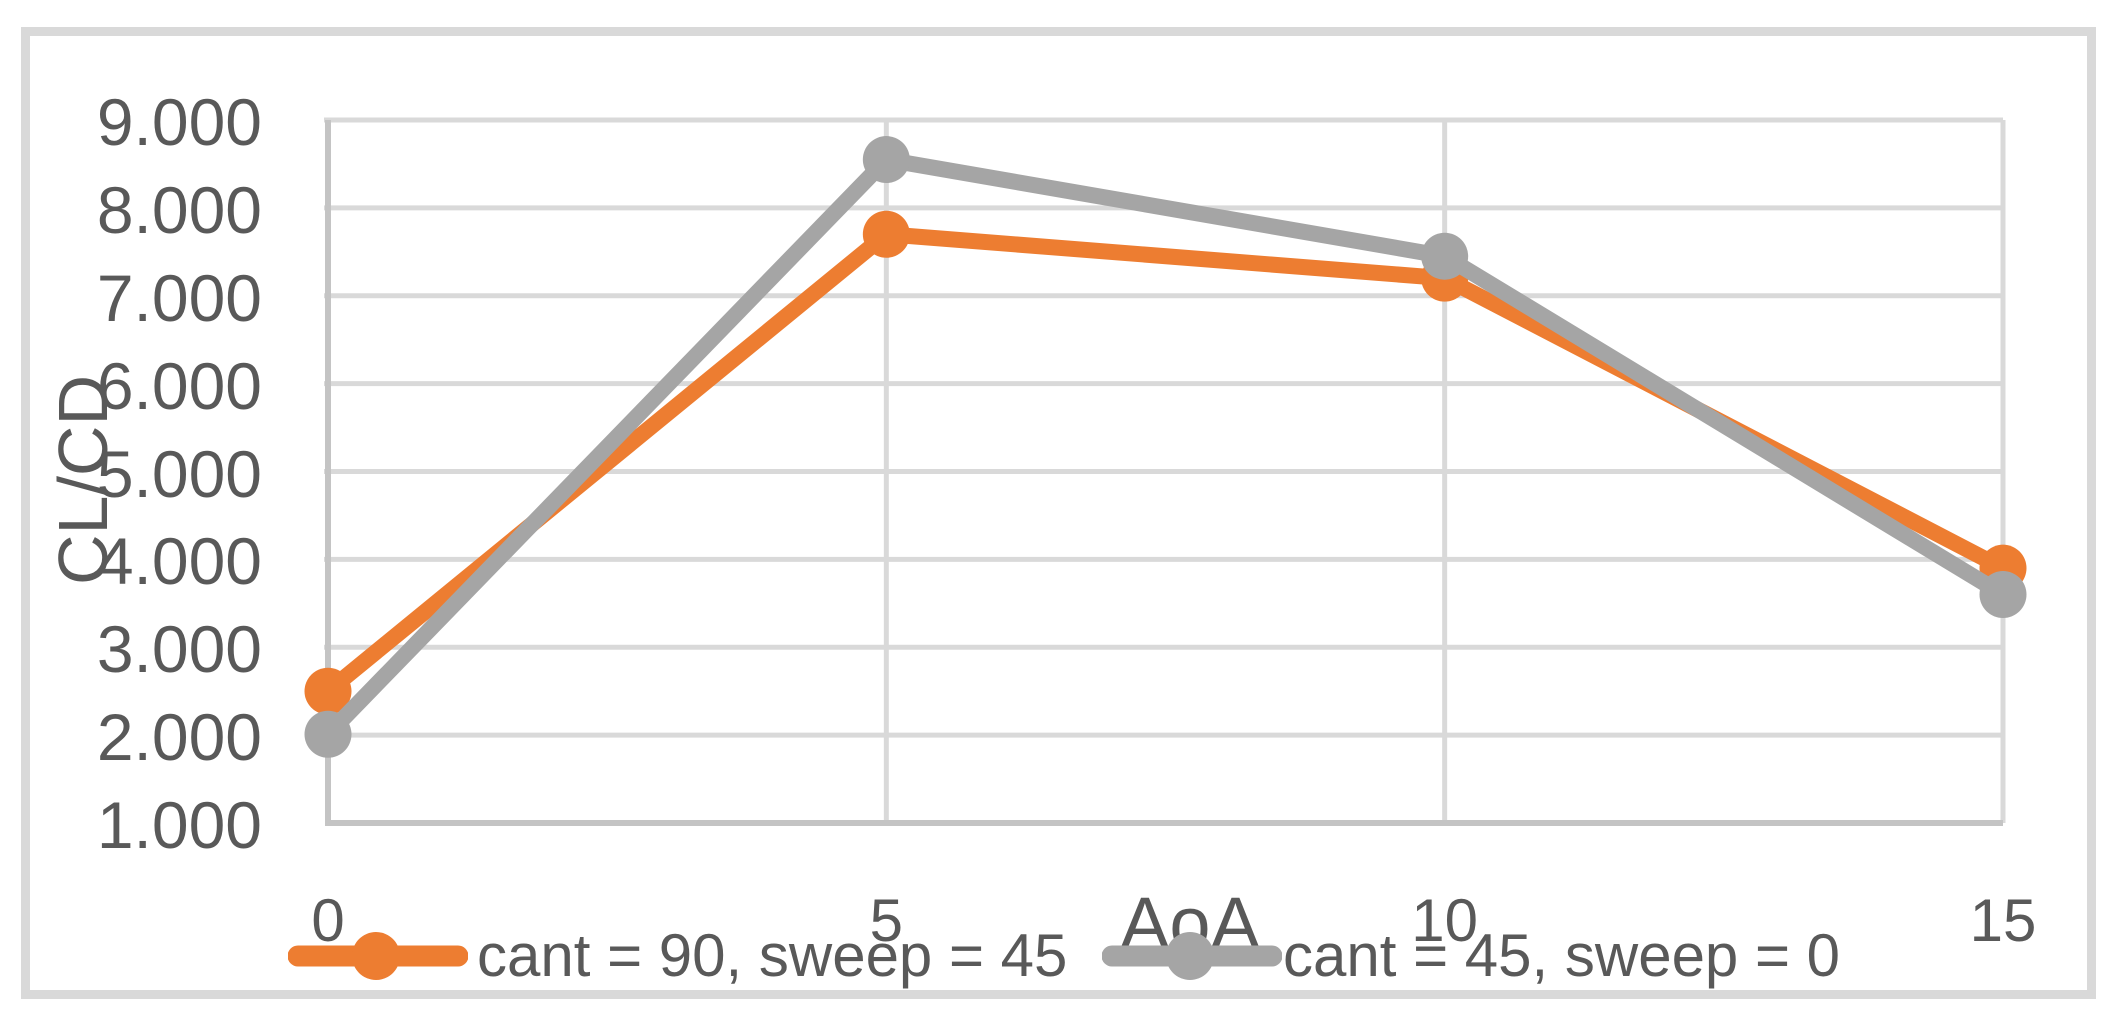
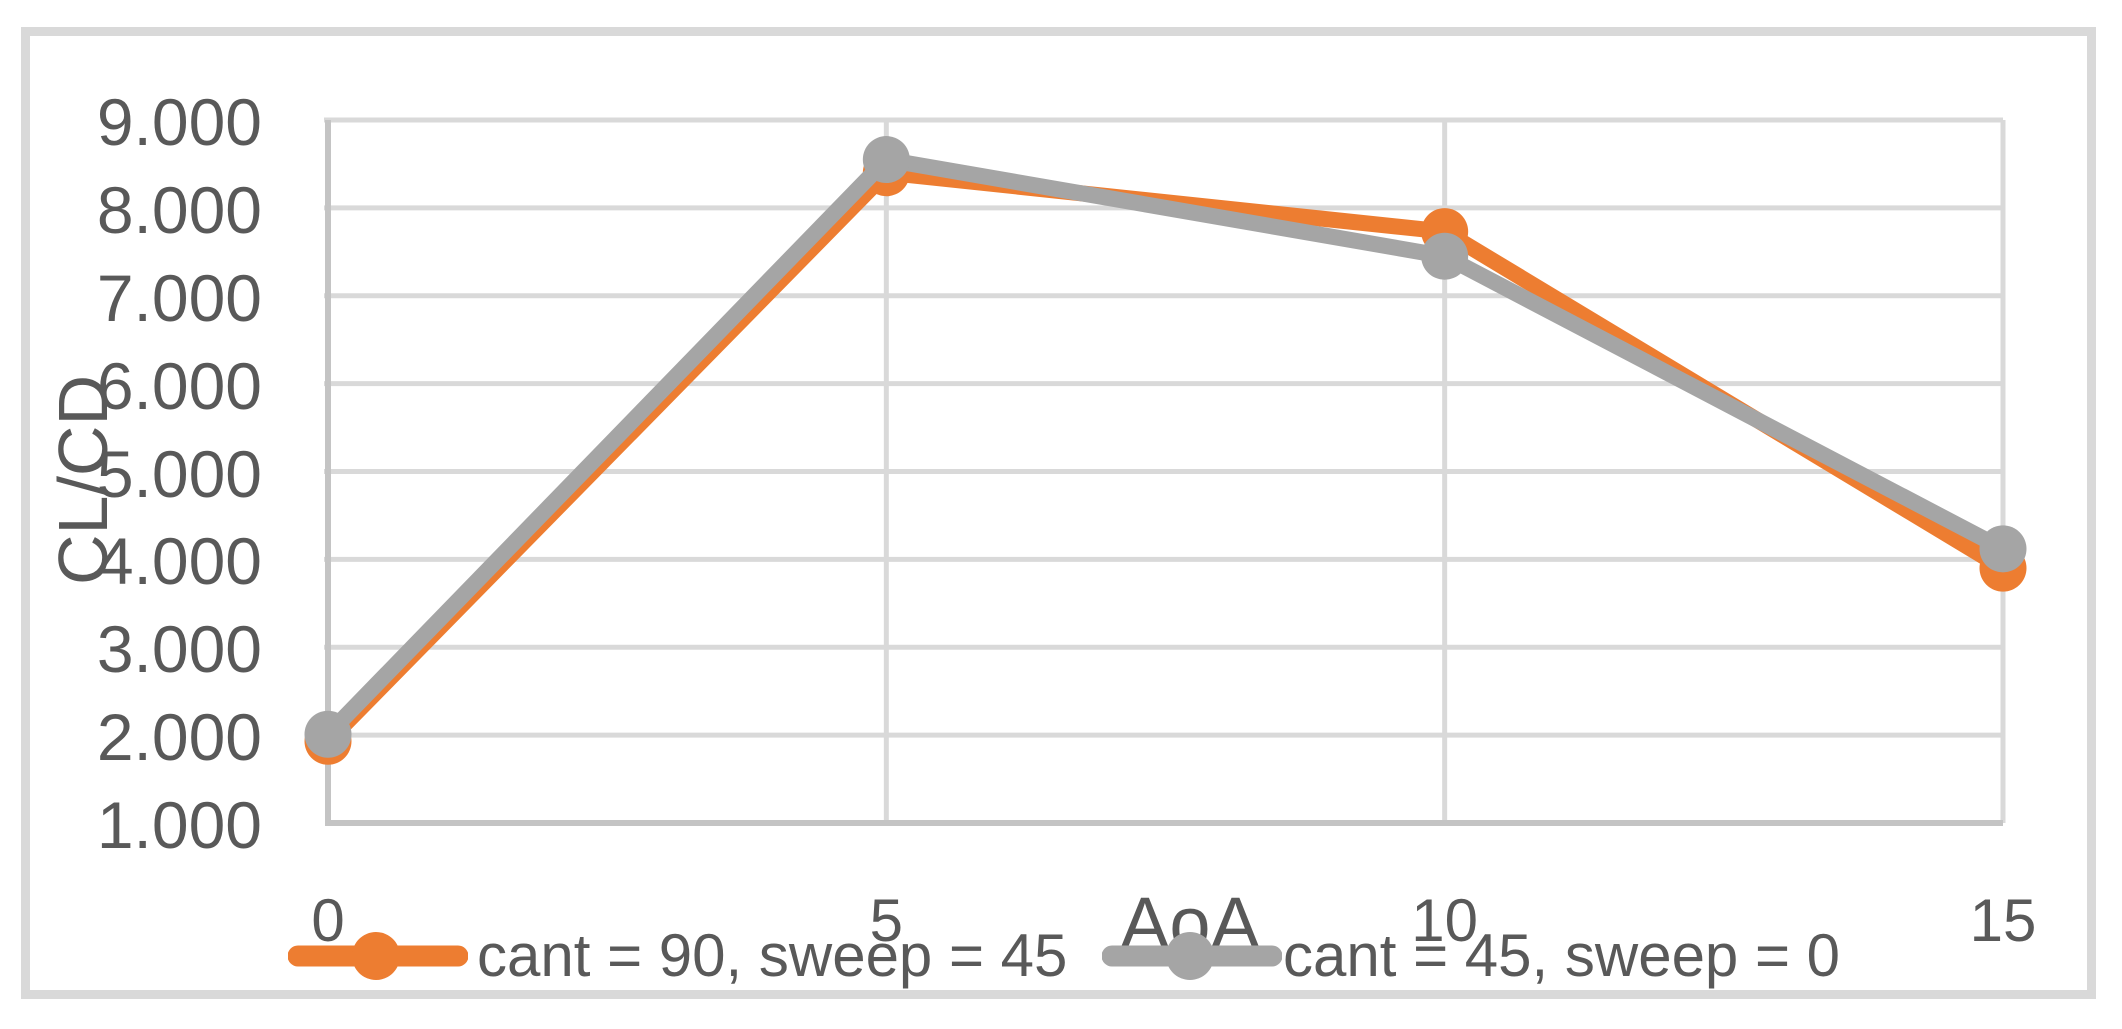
cant = 90, sweep = 45/0: 2.5 -> 1.9
cant = 90, sweep = 45/5: 7.7 -> 8.4
cant = 90, sweep = 45/10: 7.2 -> 7.7
cant = 45, sweep = 0/15: 3.6 -> 4.1
